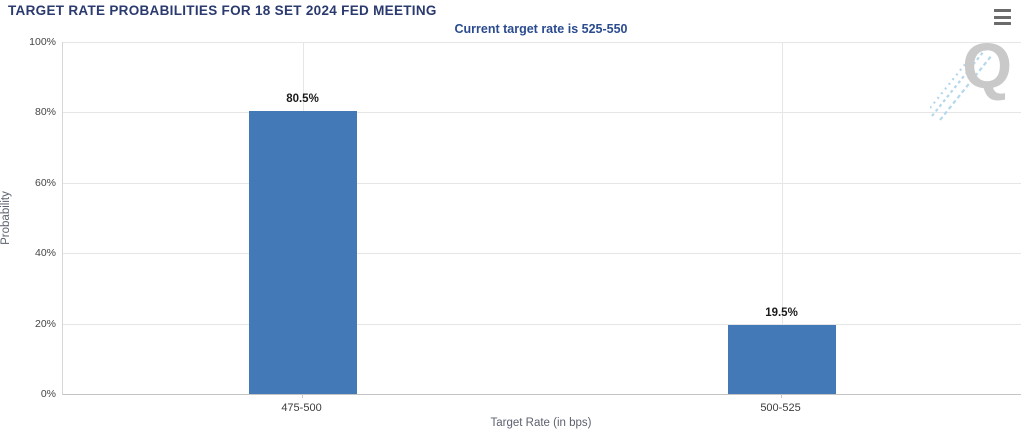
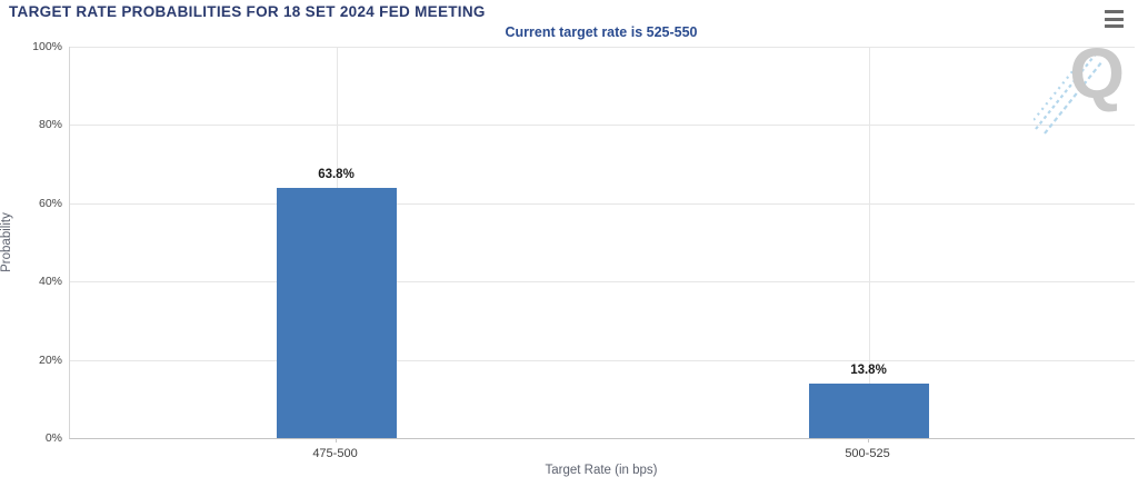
475-500: 80.5% -> 63.8%
500-525: 19.5% -> 13.8%
